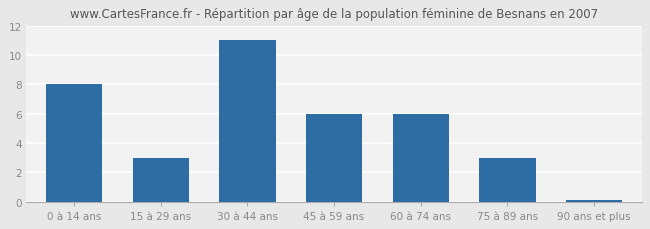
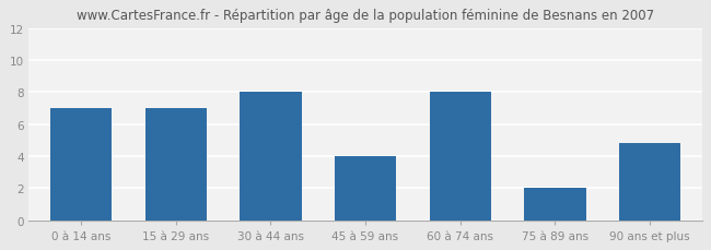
0 à 14 ans: 8.0 -> 7.0
15 à 29 ans: 3.0 -> 7.0
30 à 44 ans: 11.0 -> 8.0
45 à 59 ans: 6.0 -> 4.0
60 à 74 ans: 6.0 -> 8.0
75 à 89 ans: 3.0 -> 2.0
90 ans et plus: 0.1 -> 4.8
